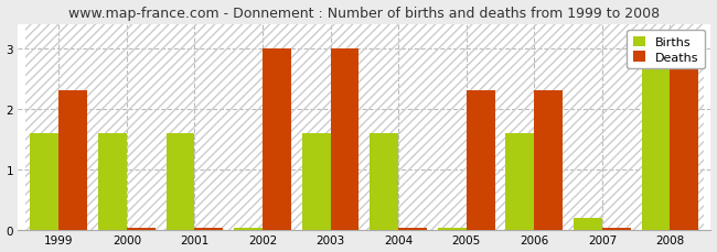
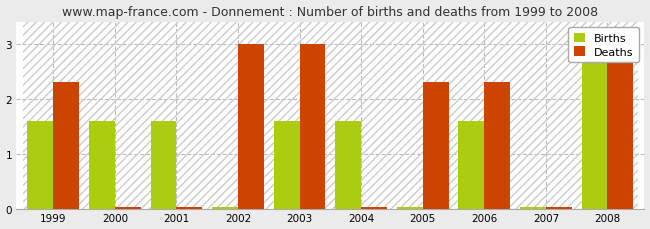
Births/2007: 0.20 -> 0.04
